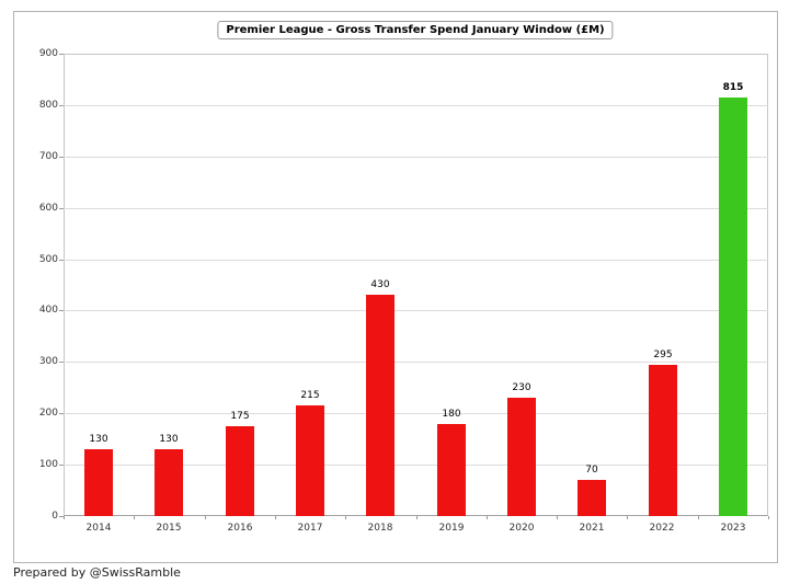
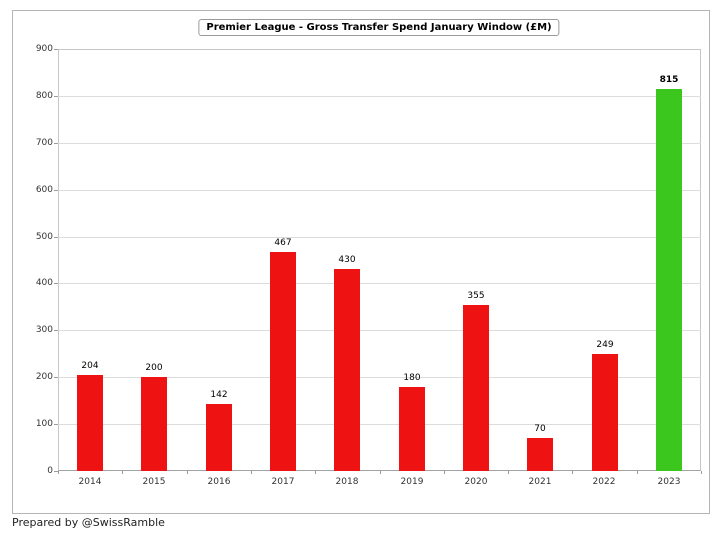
2014: 130 -> 204
2015: 130 -> 200
2016: 175 -> 142
2017: 215 -> 467
2020: 230 -> 355
2022: 295 -> 249
